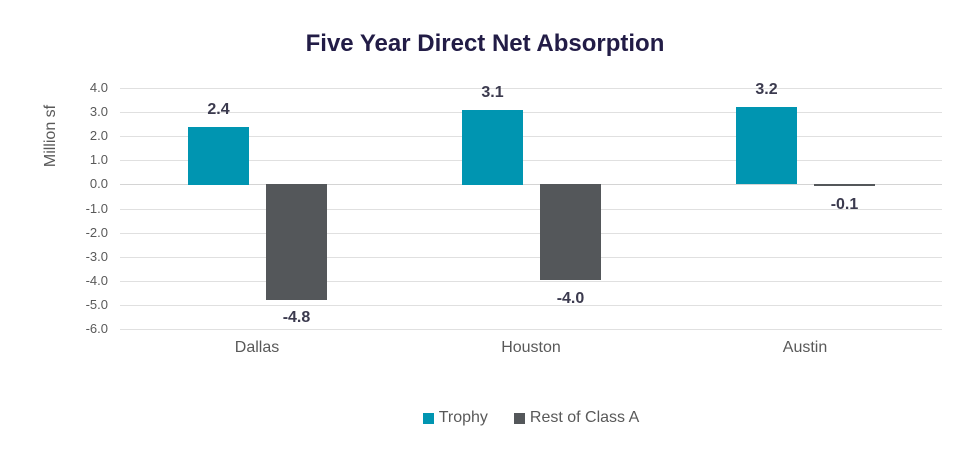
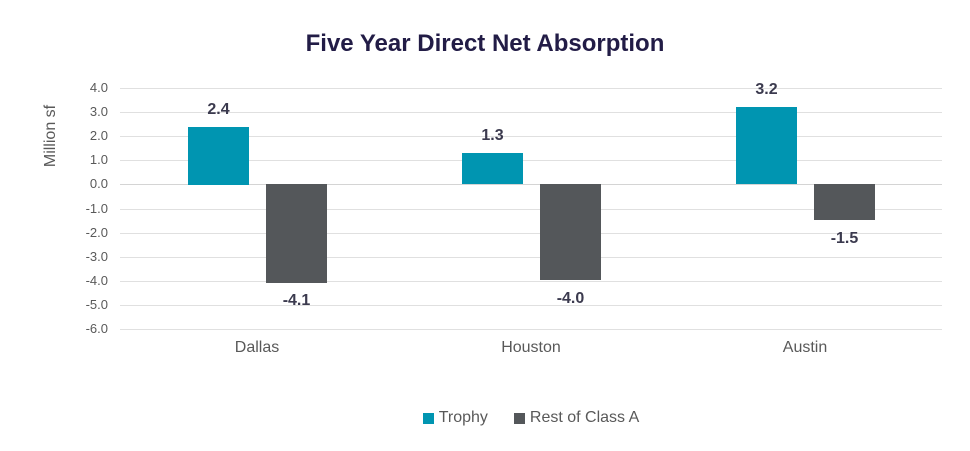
Rest of Class A/Dallas: -4.8 -> -4.1
Trophy/Houston: 3.1 -> 1.3
Rest of Class A/Austin: -0.1 -> -1.5
